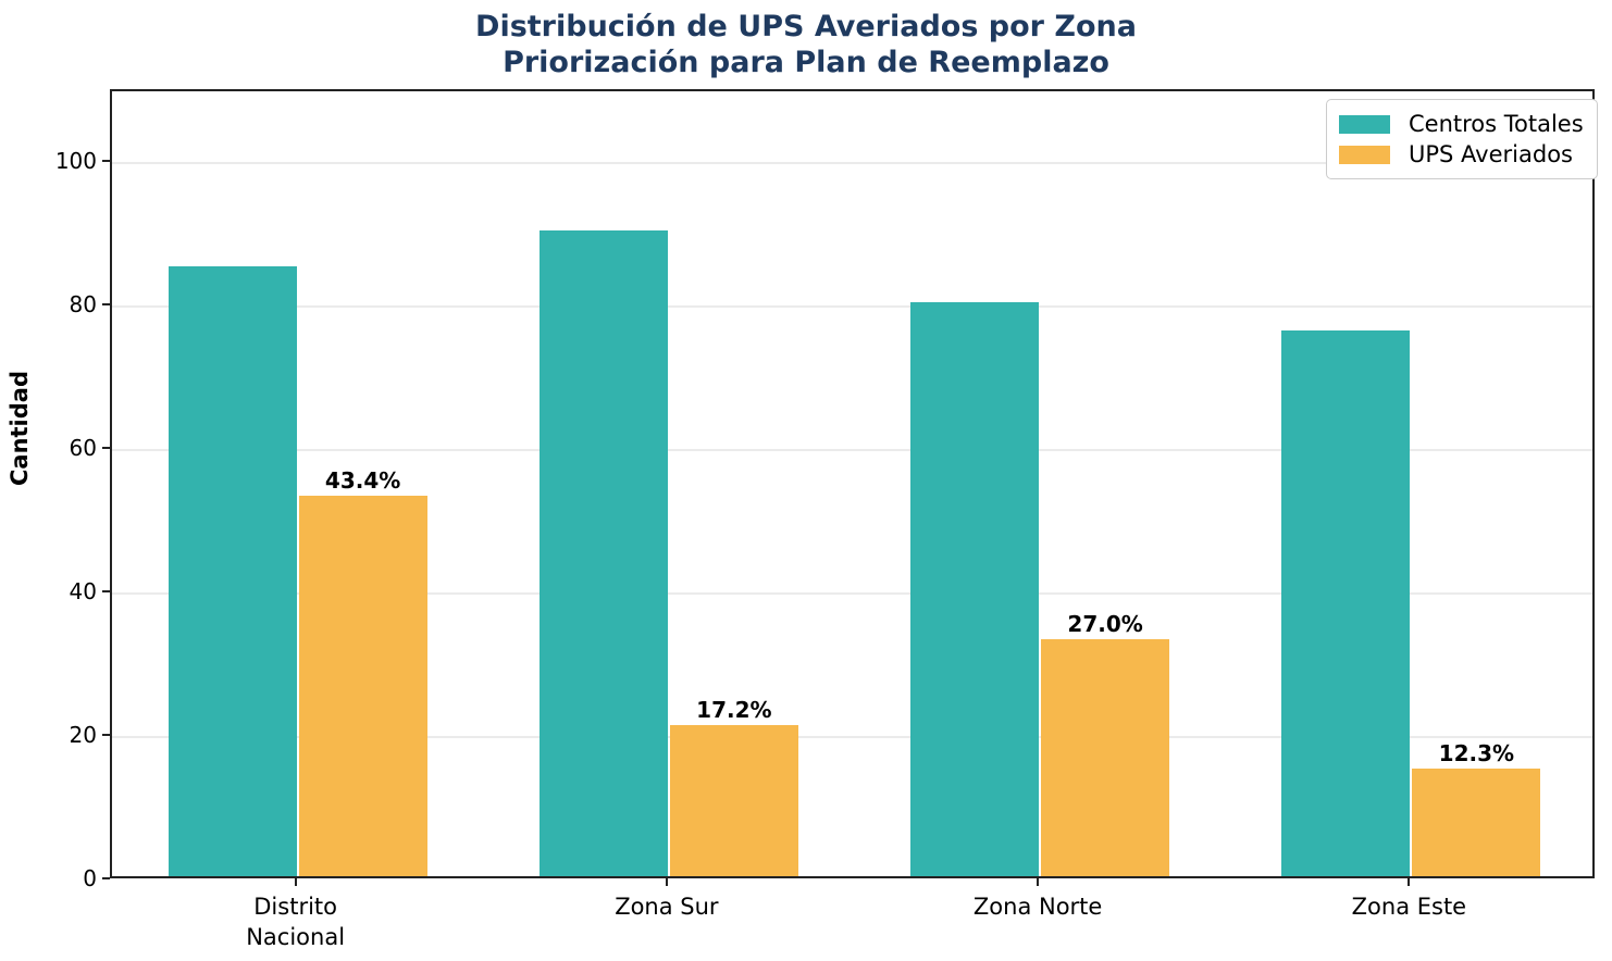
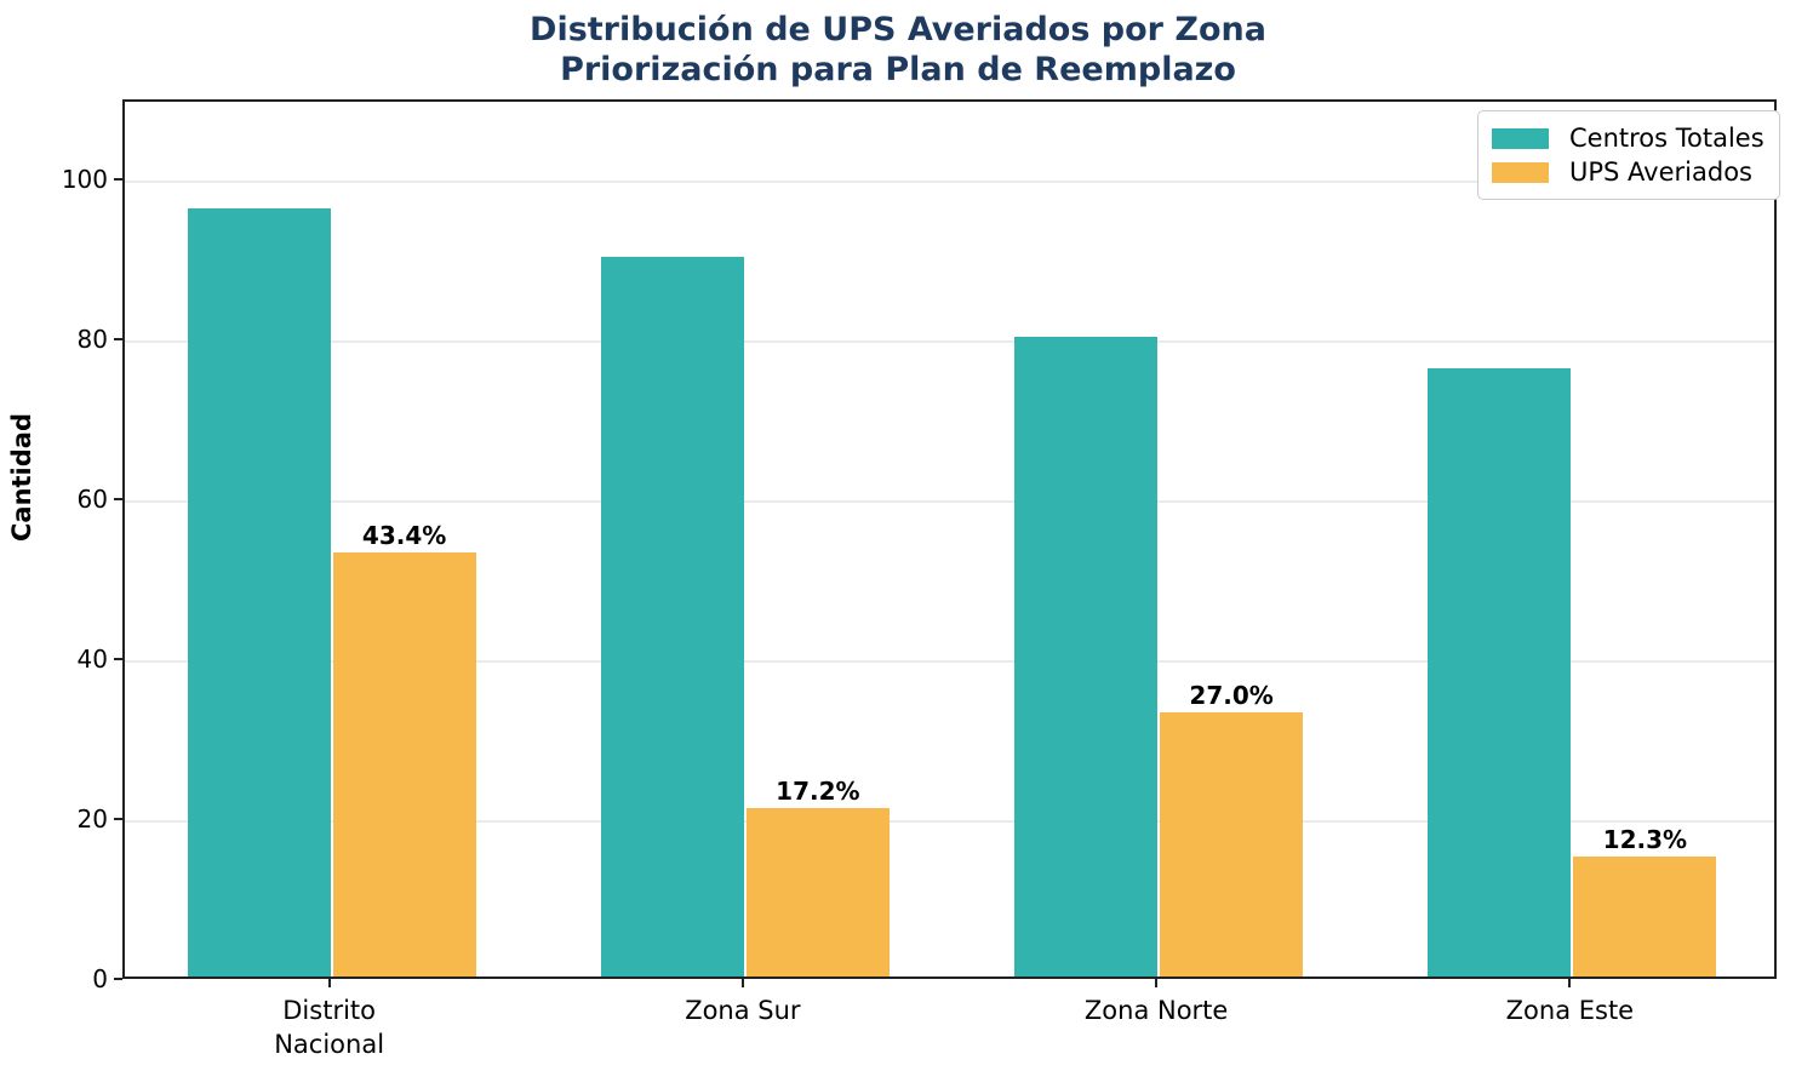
Centros Totales/Distrito Nacional: 85 -> 96
